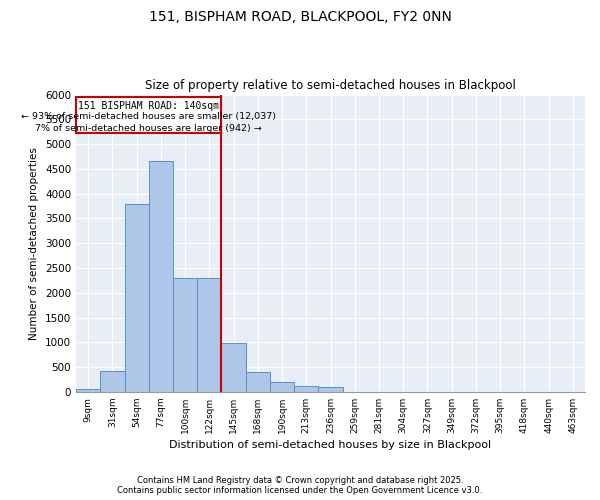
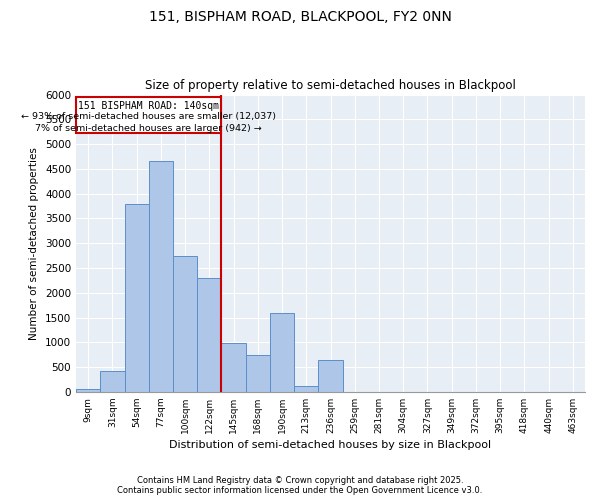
100sqm: 2300 -> 2750
168sqm: 400 -> 750
190sqm: 200 -> 1600
236sqm: 100 -> 650
